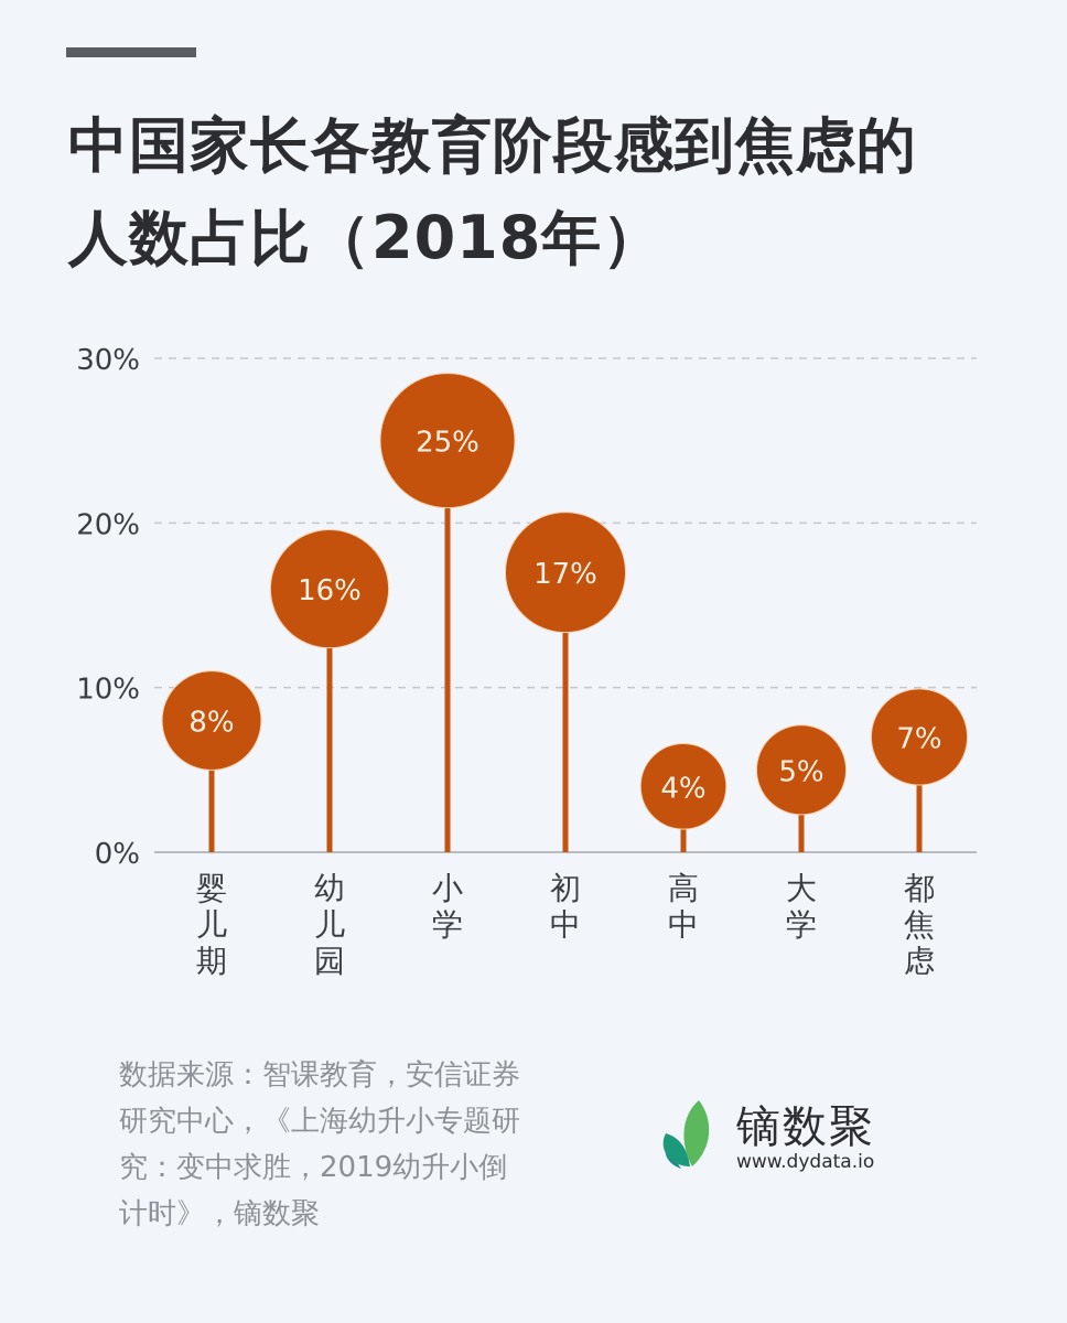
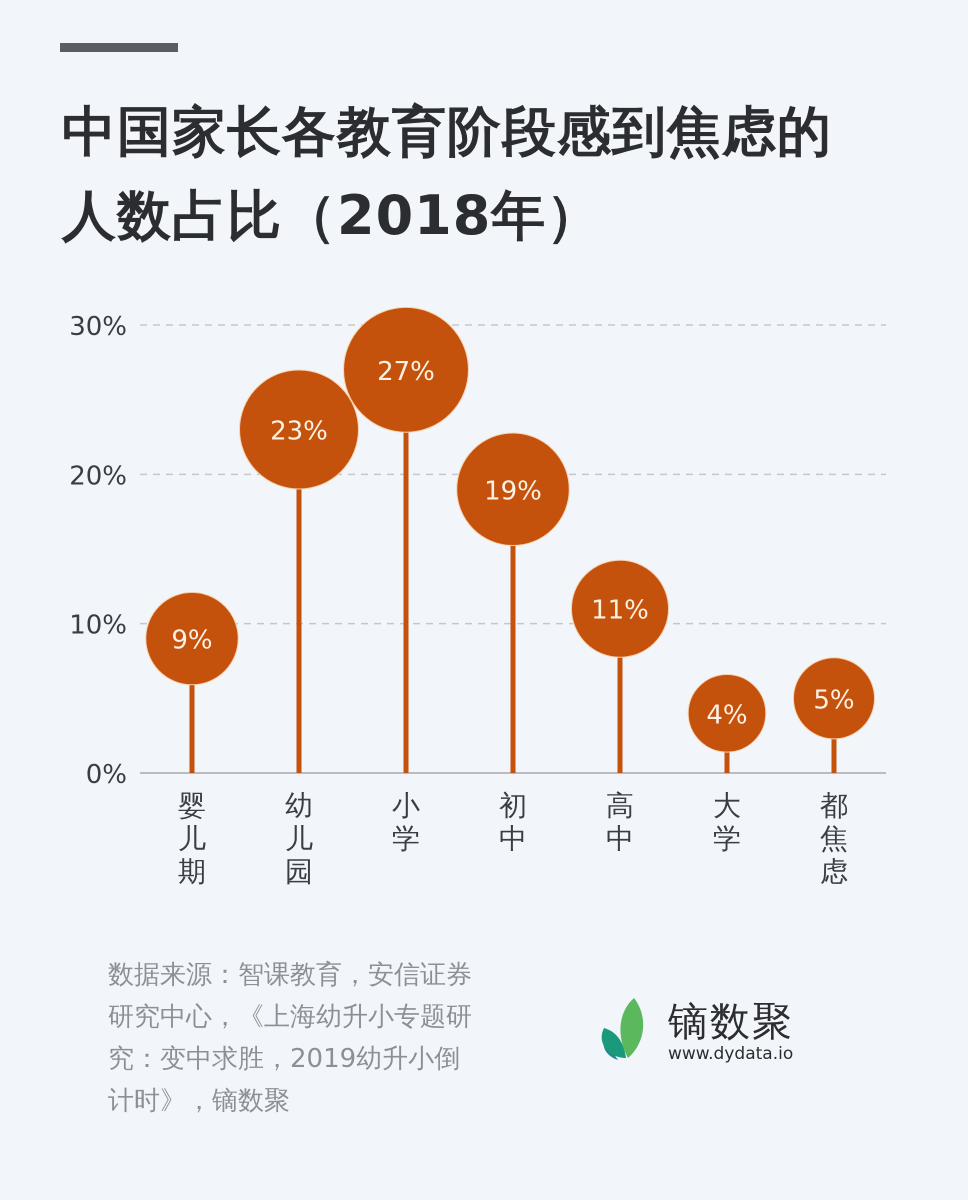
婴儿期: 8% -> 9%
幼儿园: 16% -> 23%
小学: 25% -> 27%
初中: 17% -> 19%
高中: 4% -> 11%
大学: 5% -> 4%
都焦虑: 7% -> 5%
